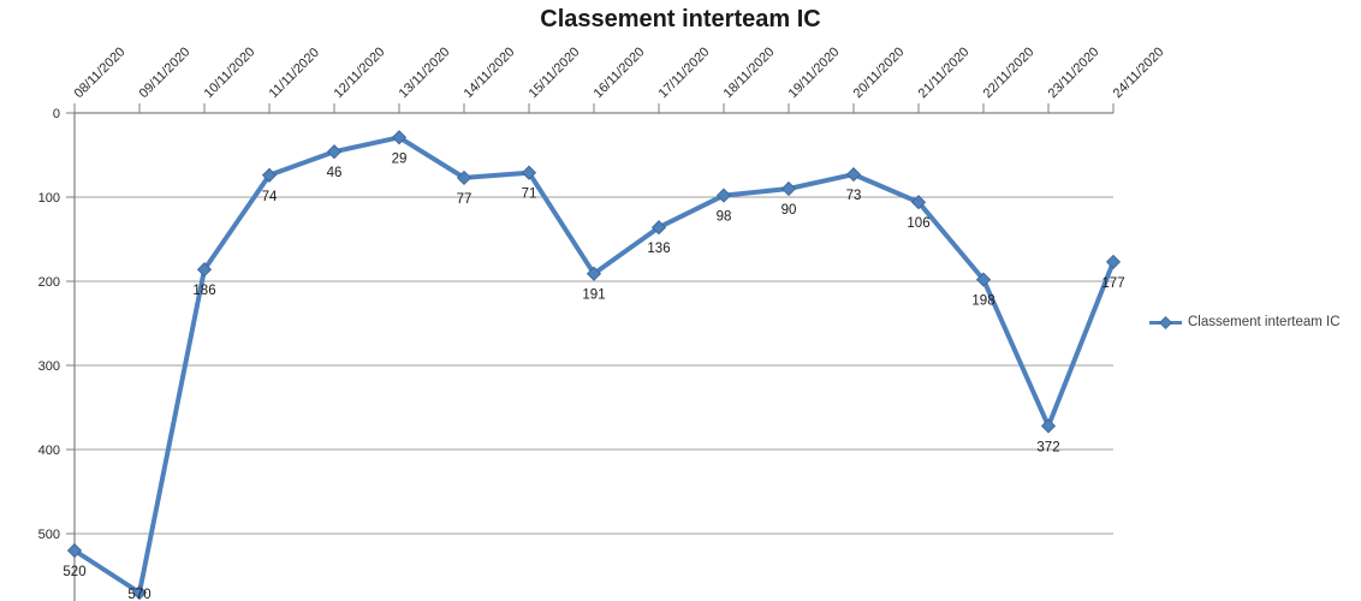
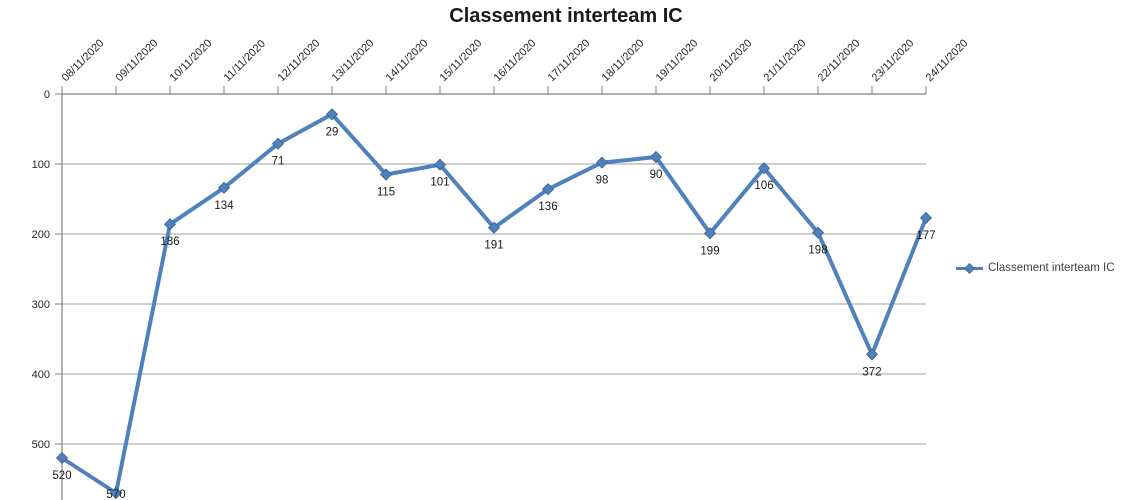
11/11/2020: 74 -> 134
12/11/2020: 46 -> 71
14/11/2020: 77 -> 115
15/11/2020: 71 -> 101
20/11/2020: 73 -> 199
